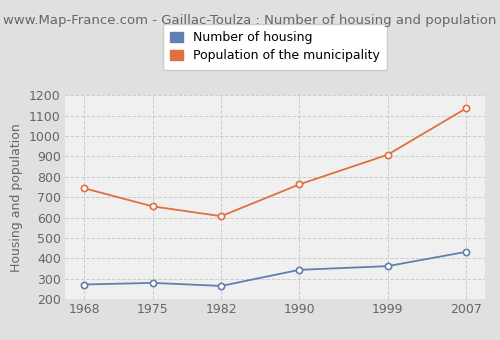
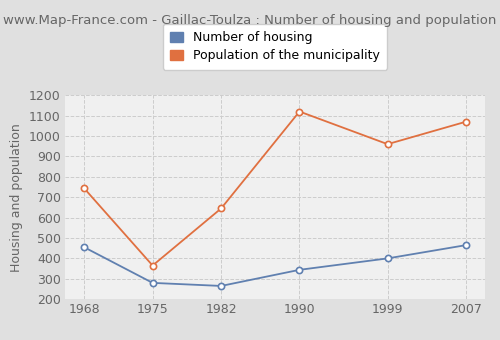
Number of housing/1968: 272 -> 455
Population of the municipality/1975: 655 -> 365
Population of the municipality/1982: 607 -> 645
Population of the municipality/1990: 763 -> 1120
Number of housing/1999: 362 -> 400
Population of the municipality/1999: 908 -> 960
Number of housing/2007: 432 -> 465
Population of the municipality/2007: 1135 -> 1070
